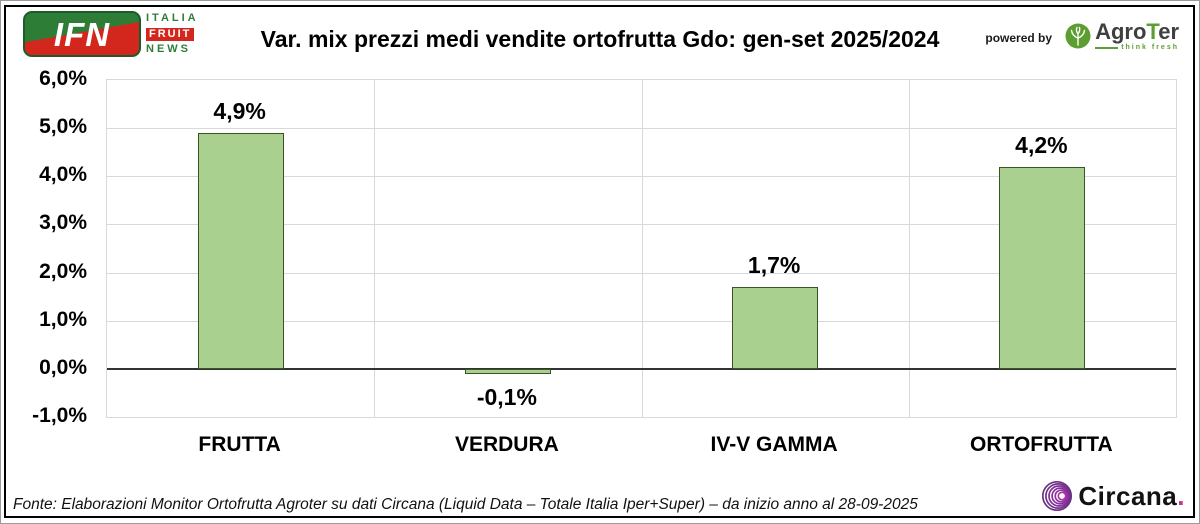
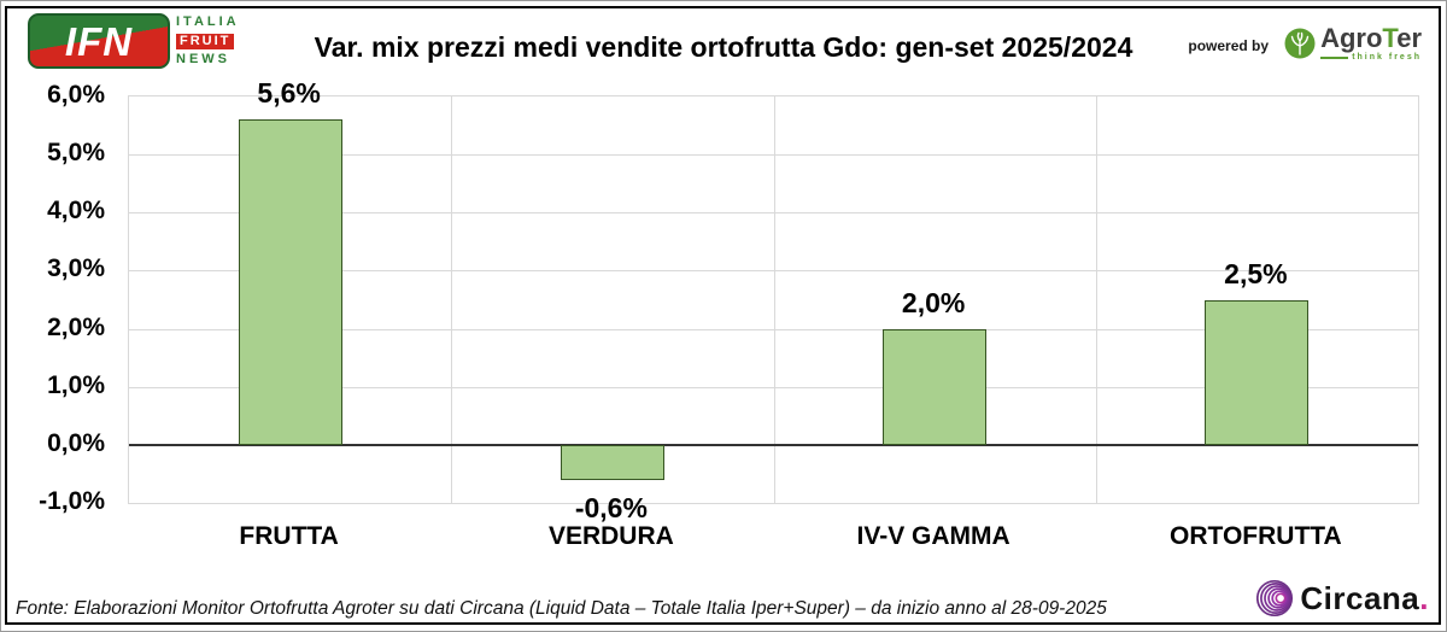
FRUTTA: 4,9% -> 5,6%
VERDURA: -0,1% -> -0,6%
IV-V GAMMA: 1,7% -> 2,0%
ORTOFRUTTA: 4,2% -> 2,5%
